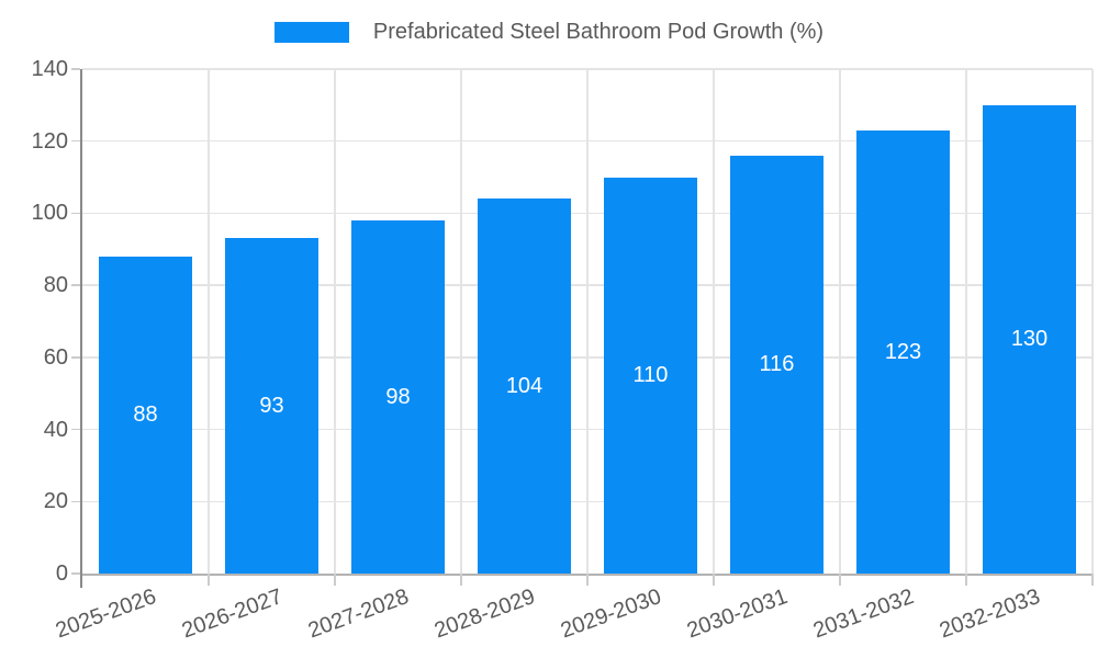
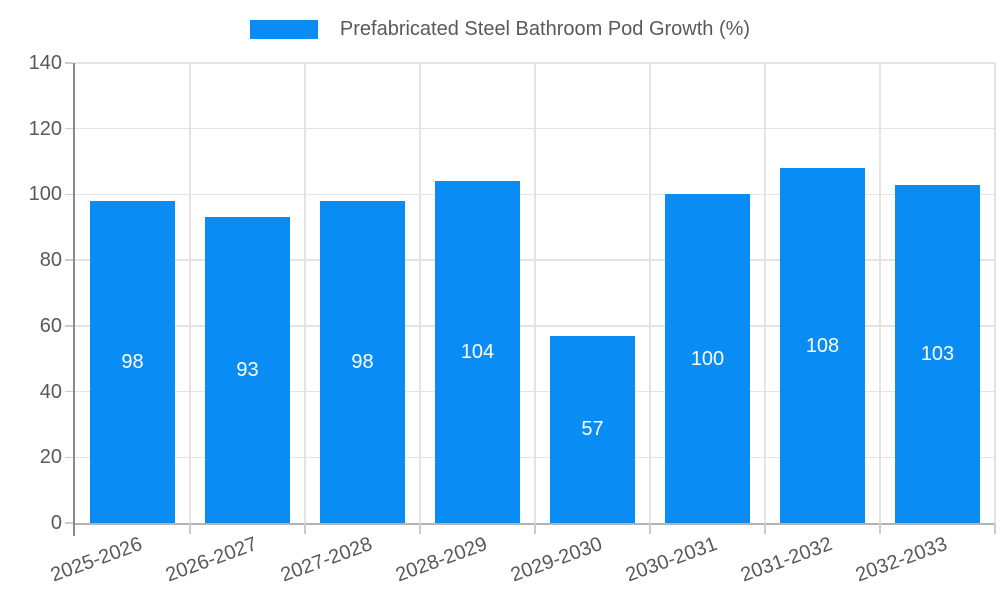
2025-2026: 88 -> 98
2029-2030: 110 -> 57
2030-2031: 116 -> 100
2031-2032: 123 -> 108
2032-2033: 130 -> 103
